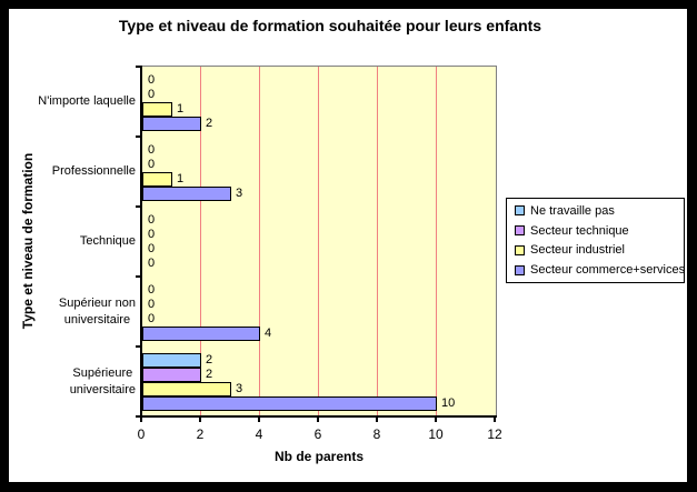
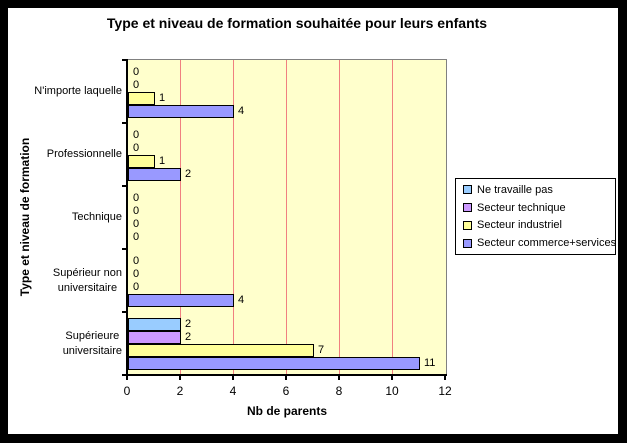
Secteur commerce+services/N'importe laquelle: 2 -> 4
Secteur commerce+services/Professionnelle: 3 -> 2
Secteur industriel/Supérieure universitaire: 3 -> 7
Secteur commerce+services/Supérieure universitaire: 10 -> 11
